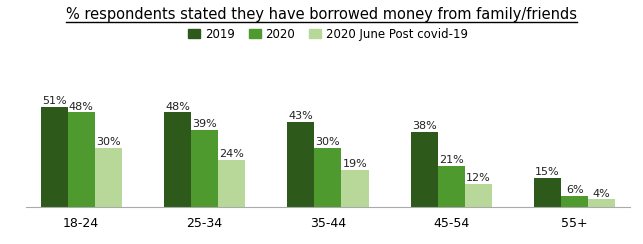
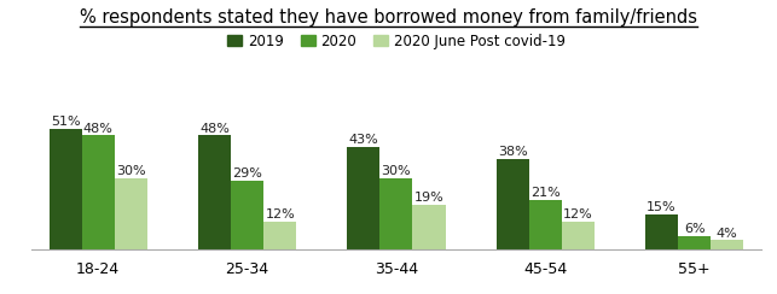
2020/25-34: 39% -> 29%
2020 June Post covid-19/25-34: 24% -> 12%
